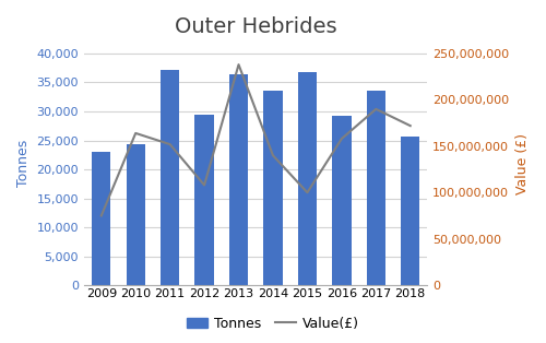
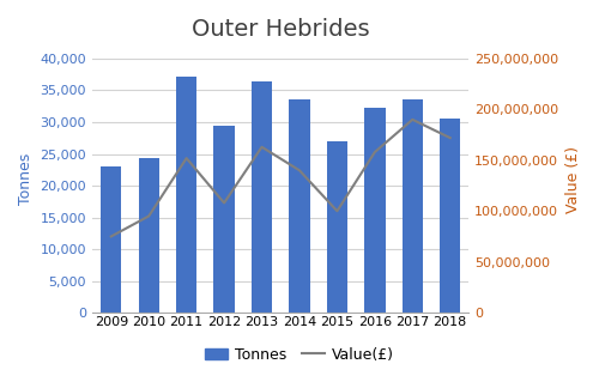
Value(£)/2010: 164,000,000 -> 95,000,000
Value(£)/2013: 238,000,000 -> 163,000,000
Tonnes/2015: 36,800 -> 27,000
Tonnes/2016: 29,200 -> 32,300
Tonnes/2018: 25,600 -> 30,500
